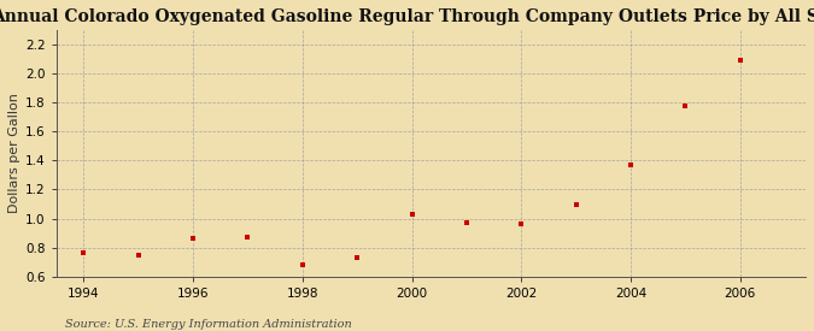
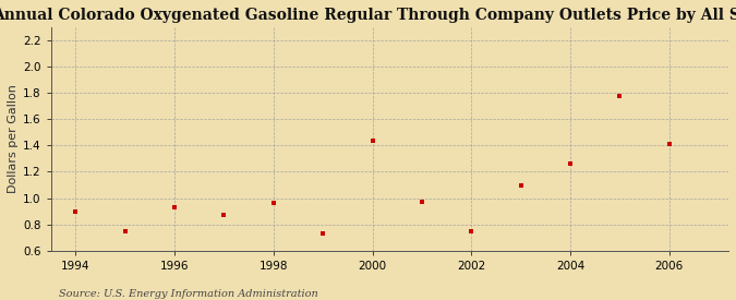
1994: 0.76 -> 0.90
1996: 0.86 -> 0.93
1998: 0.68 -> 0.96
2000: 1.03 -> 1.44
2002: 0.96 -> 0.75
2004: 1.37 -> 1.26
2006: 2.09 -> 1.41
